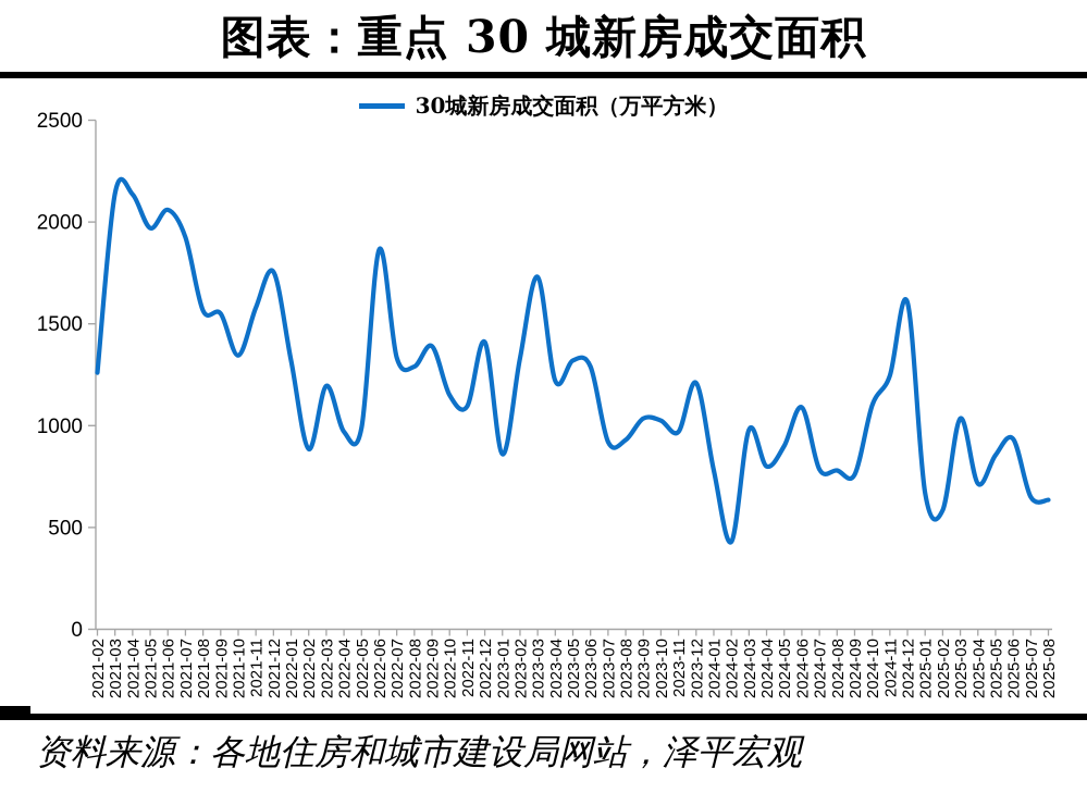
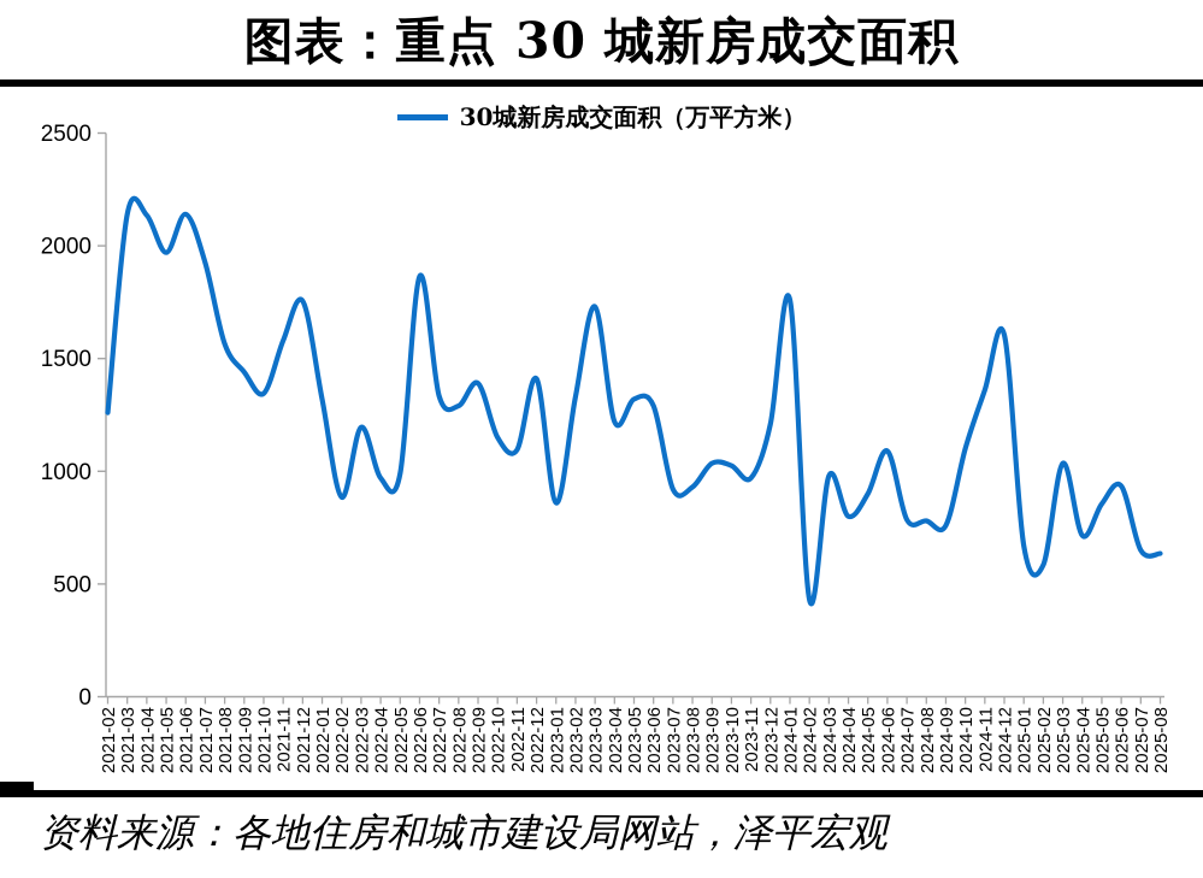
2021-06: 2060 -> 2140
2021-09: 1550 -> 1440
2024-01: 780 -> 1760
2024-11: 1240 -> 1360
